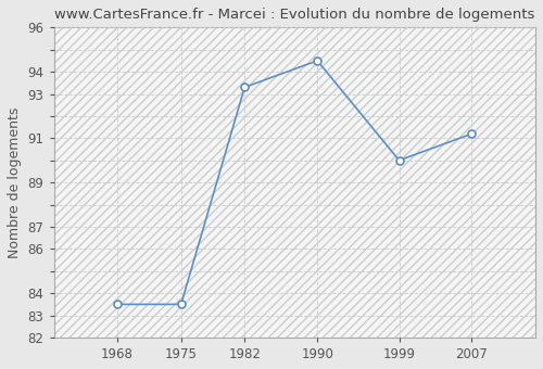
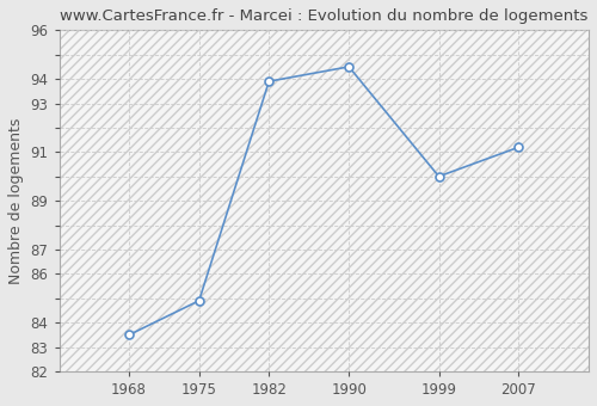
1975: 83.5 -> 84.9
1982: 93.3 -> 93.9
